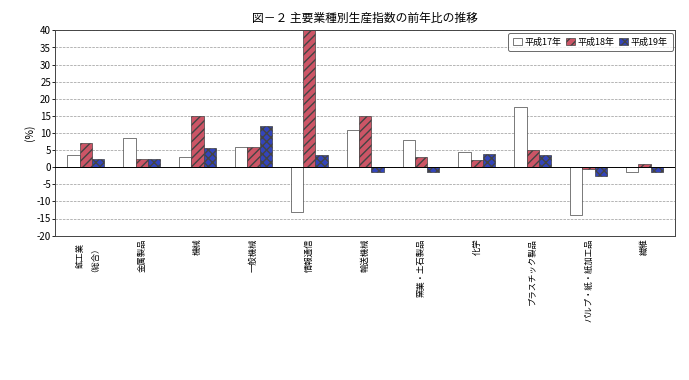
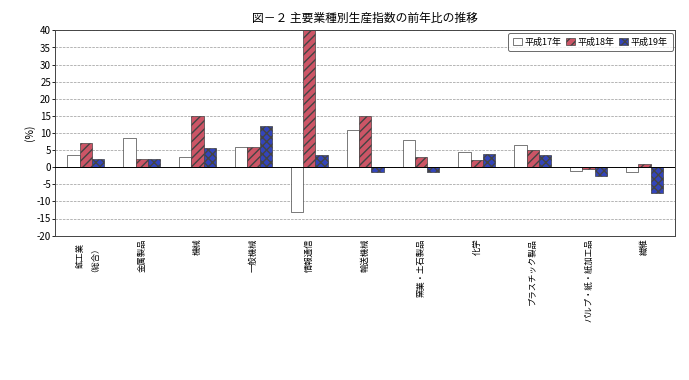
平成17年/プラスチック製品: 17.5 -> 6.5
平成17年/パルプ・紙・紙加工品: -14.0 -> -1.0
平成19年/繊維: -1.5 -> -7.5
